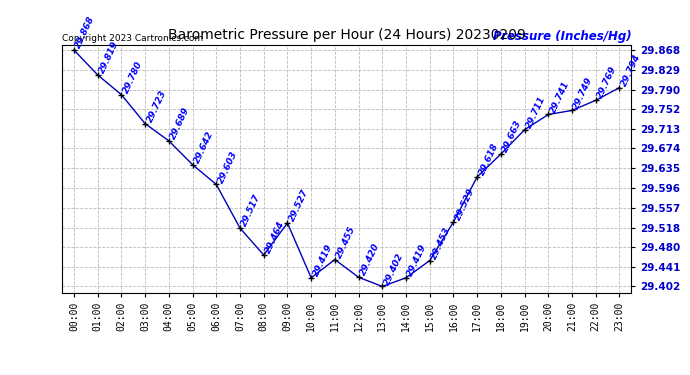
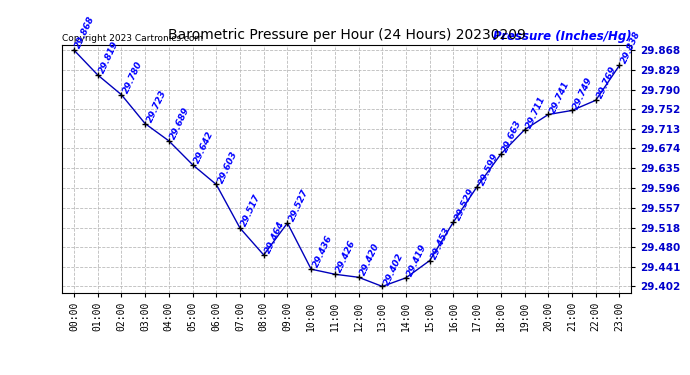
10:00: 29.419 -> 29.436
11:00: 29.455 -> 29.426
17:00: 29.618 -> 29.599
23:00: 29.794 -> 29.838
